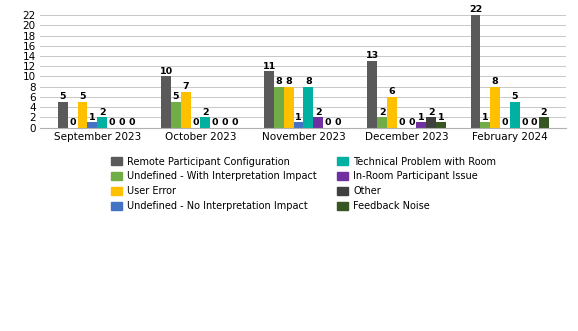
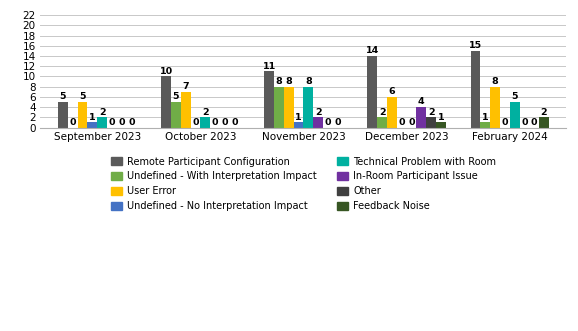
Remote Participant Configuration/December 2023: 13 -> 14
In-Room Participant Issue/December 2023: 1 -> 4
Remote Participant Configuration/February 2024: 22 -> 15
